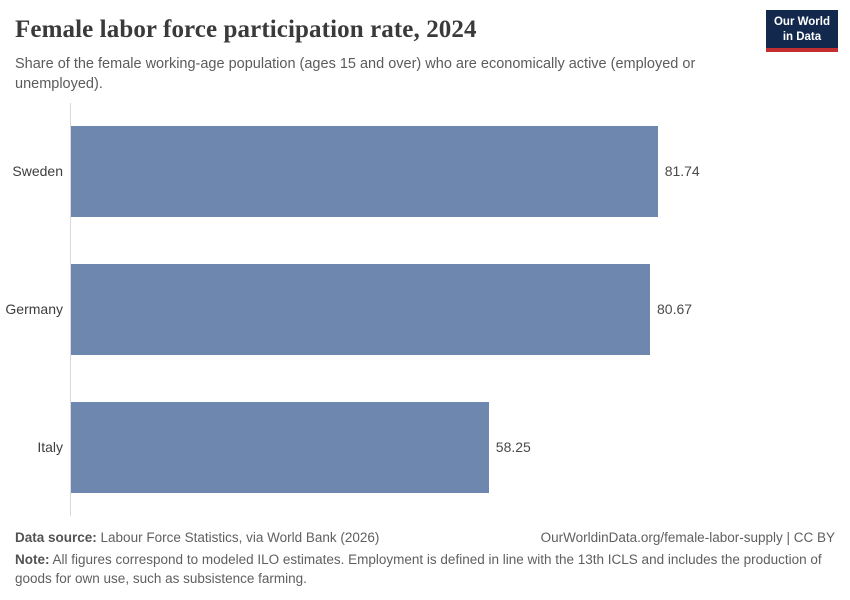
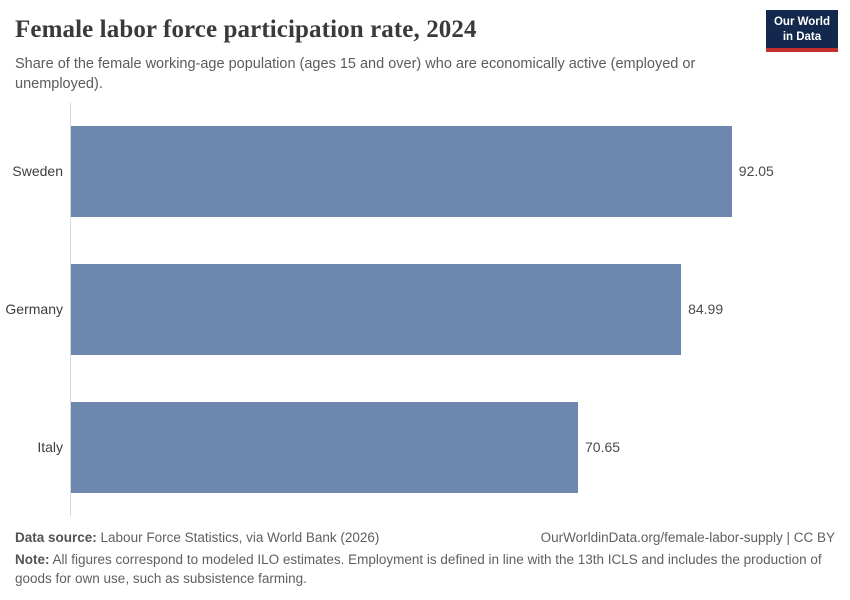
Sweden: 81.74 -> 92.05
Germany: 80.67 -> 84.99
Italy: 58.25 -> 70.65
